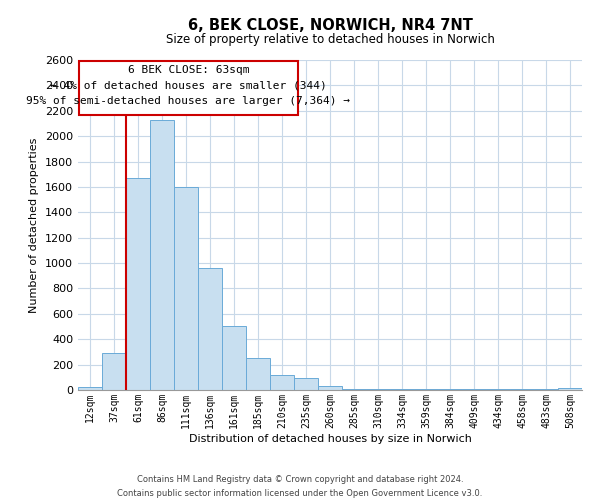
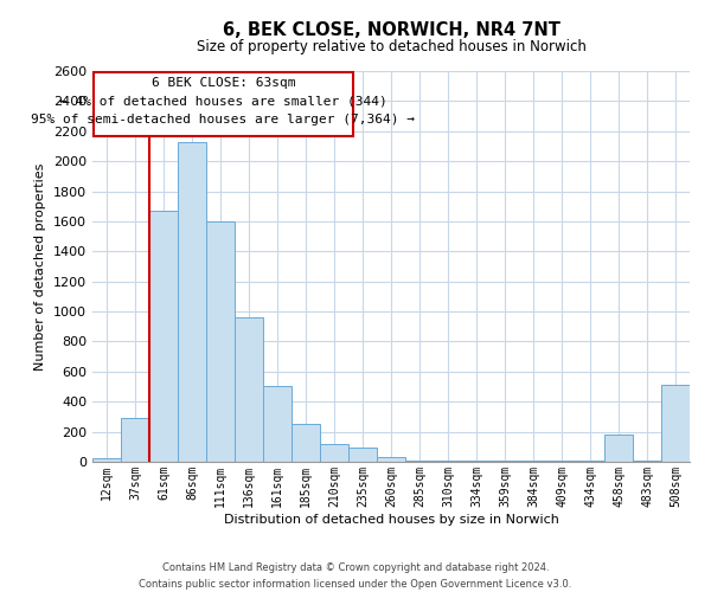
458sqm: 0 -> 180
508sqm: 20 -> 510
